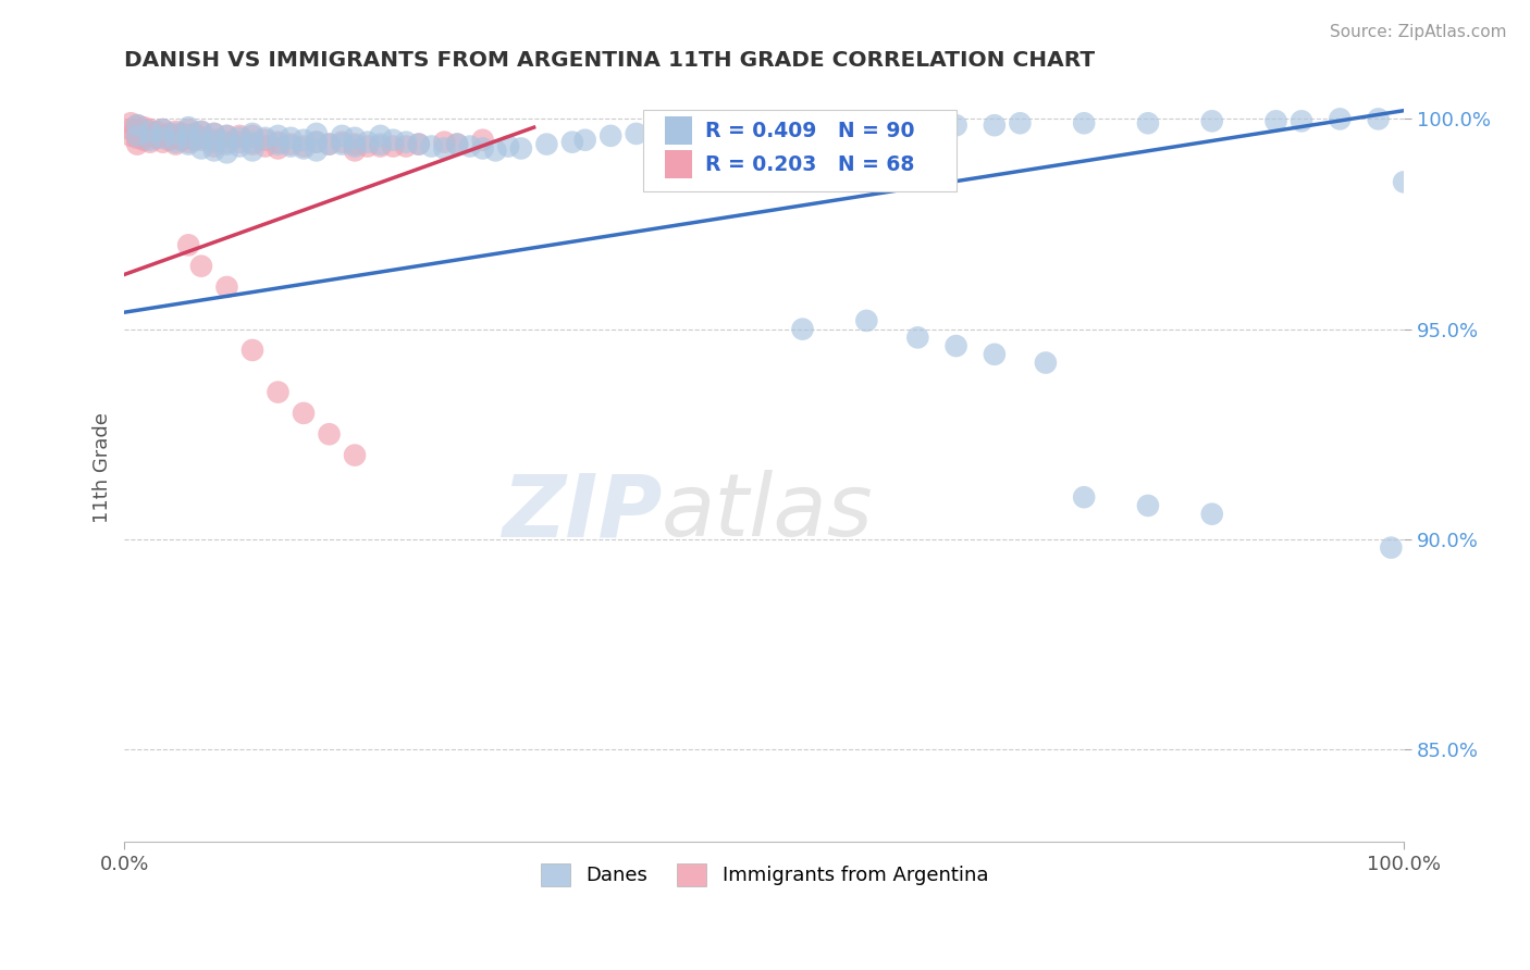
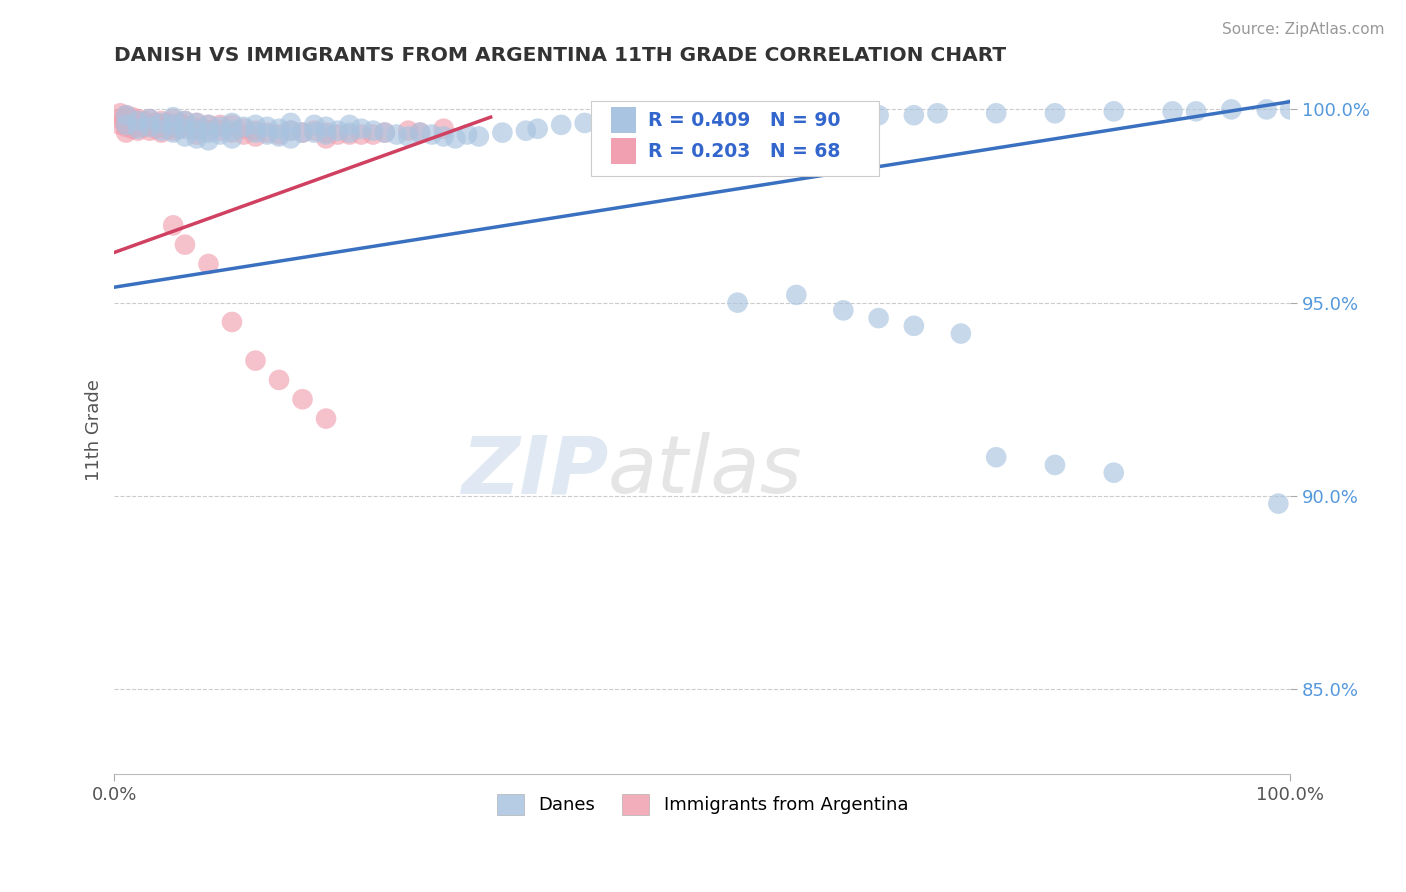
Danes/100.0%: 98.50% -> 100.00%
